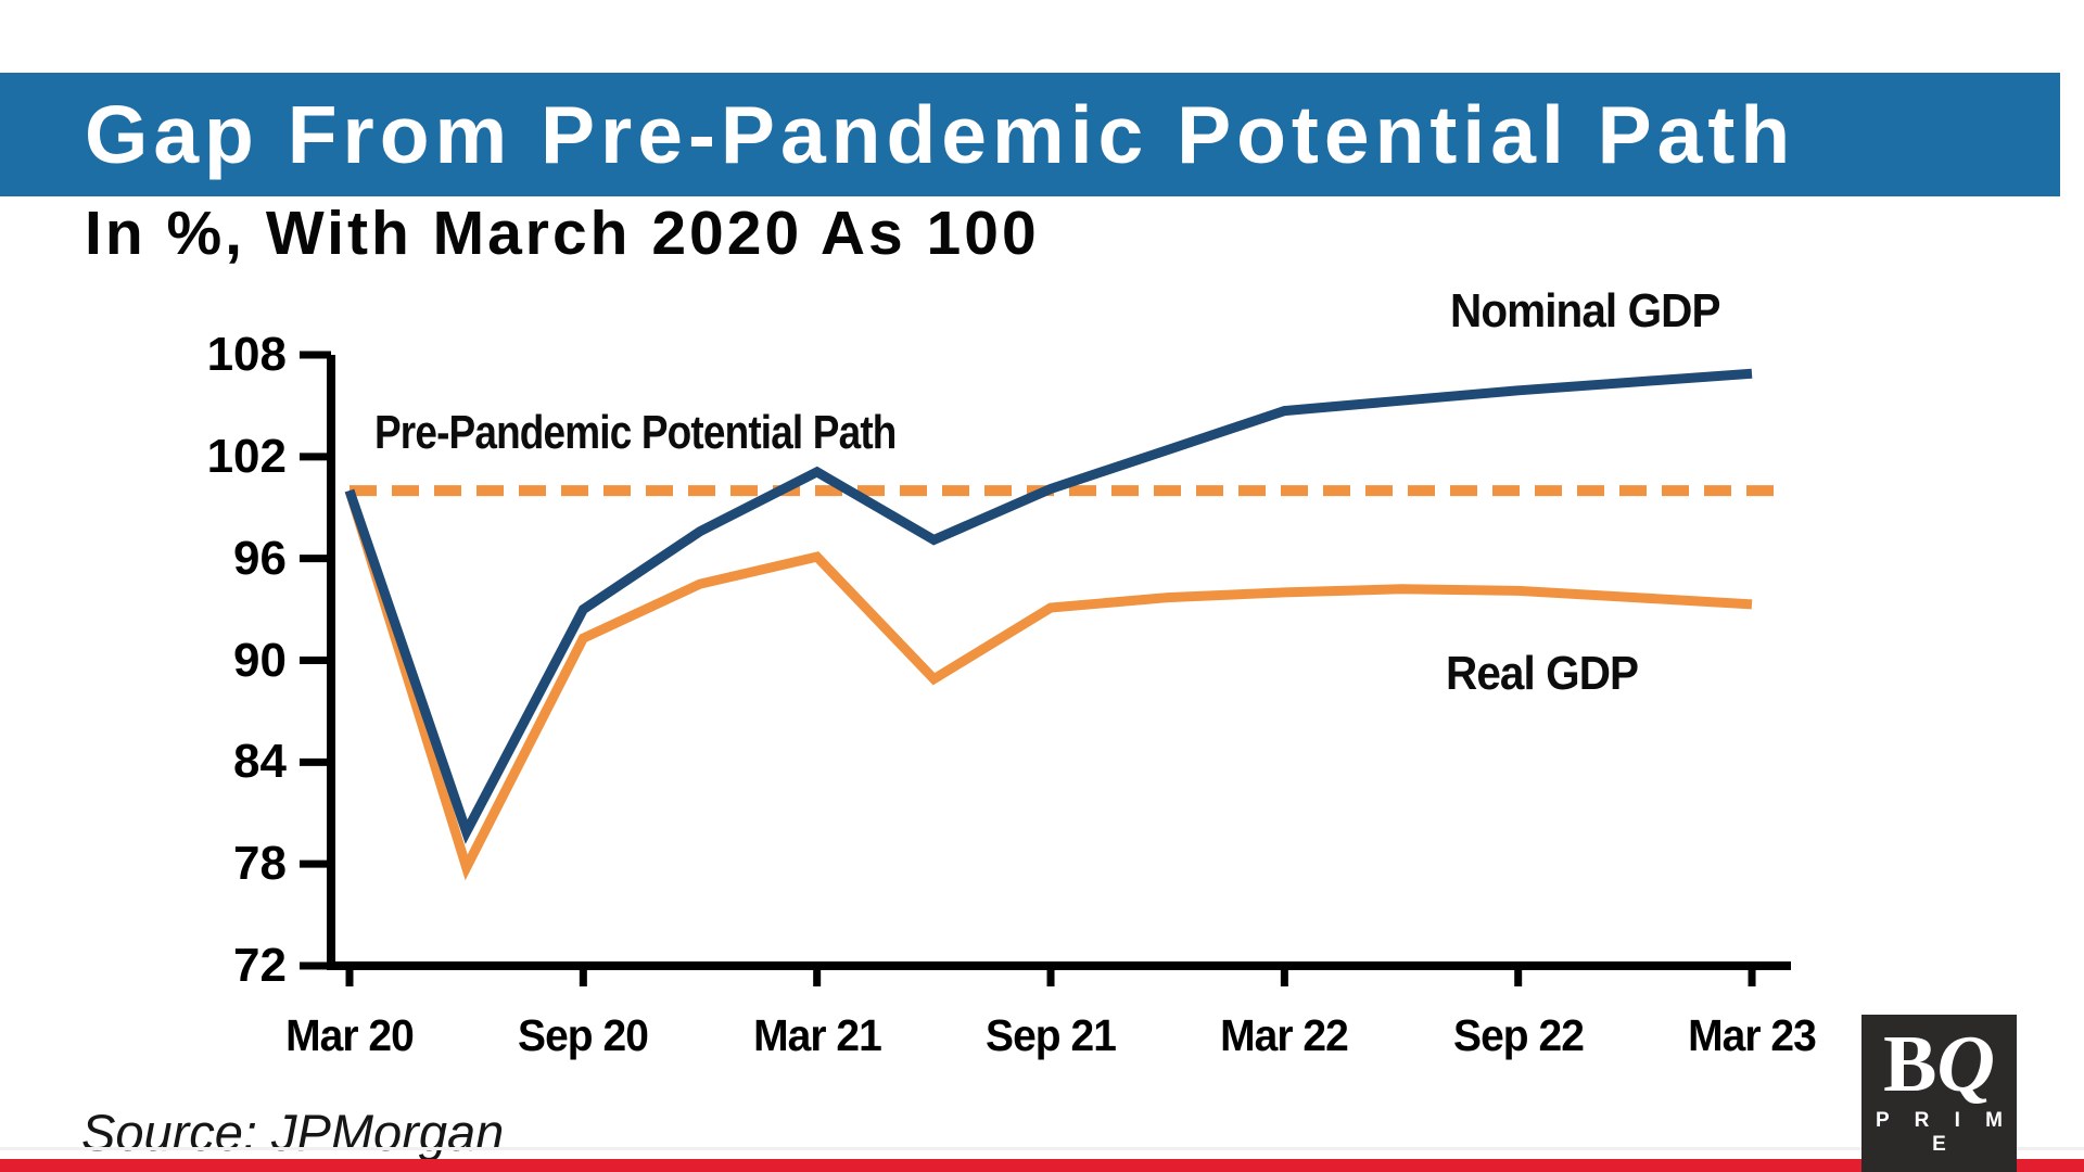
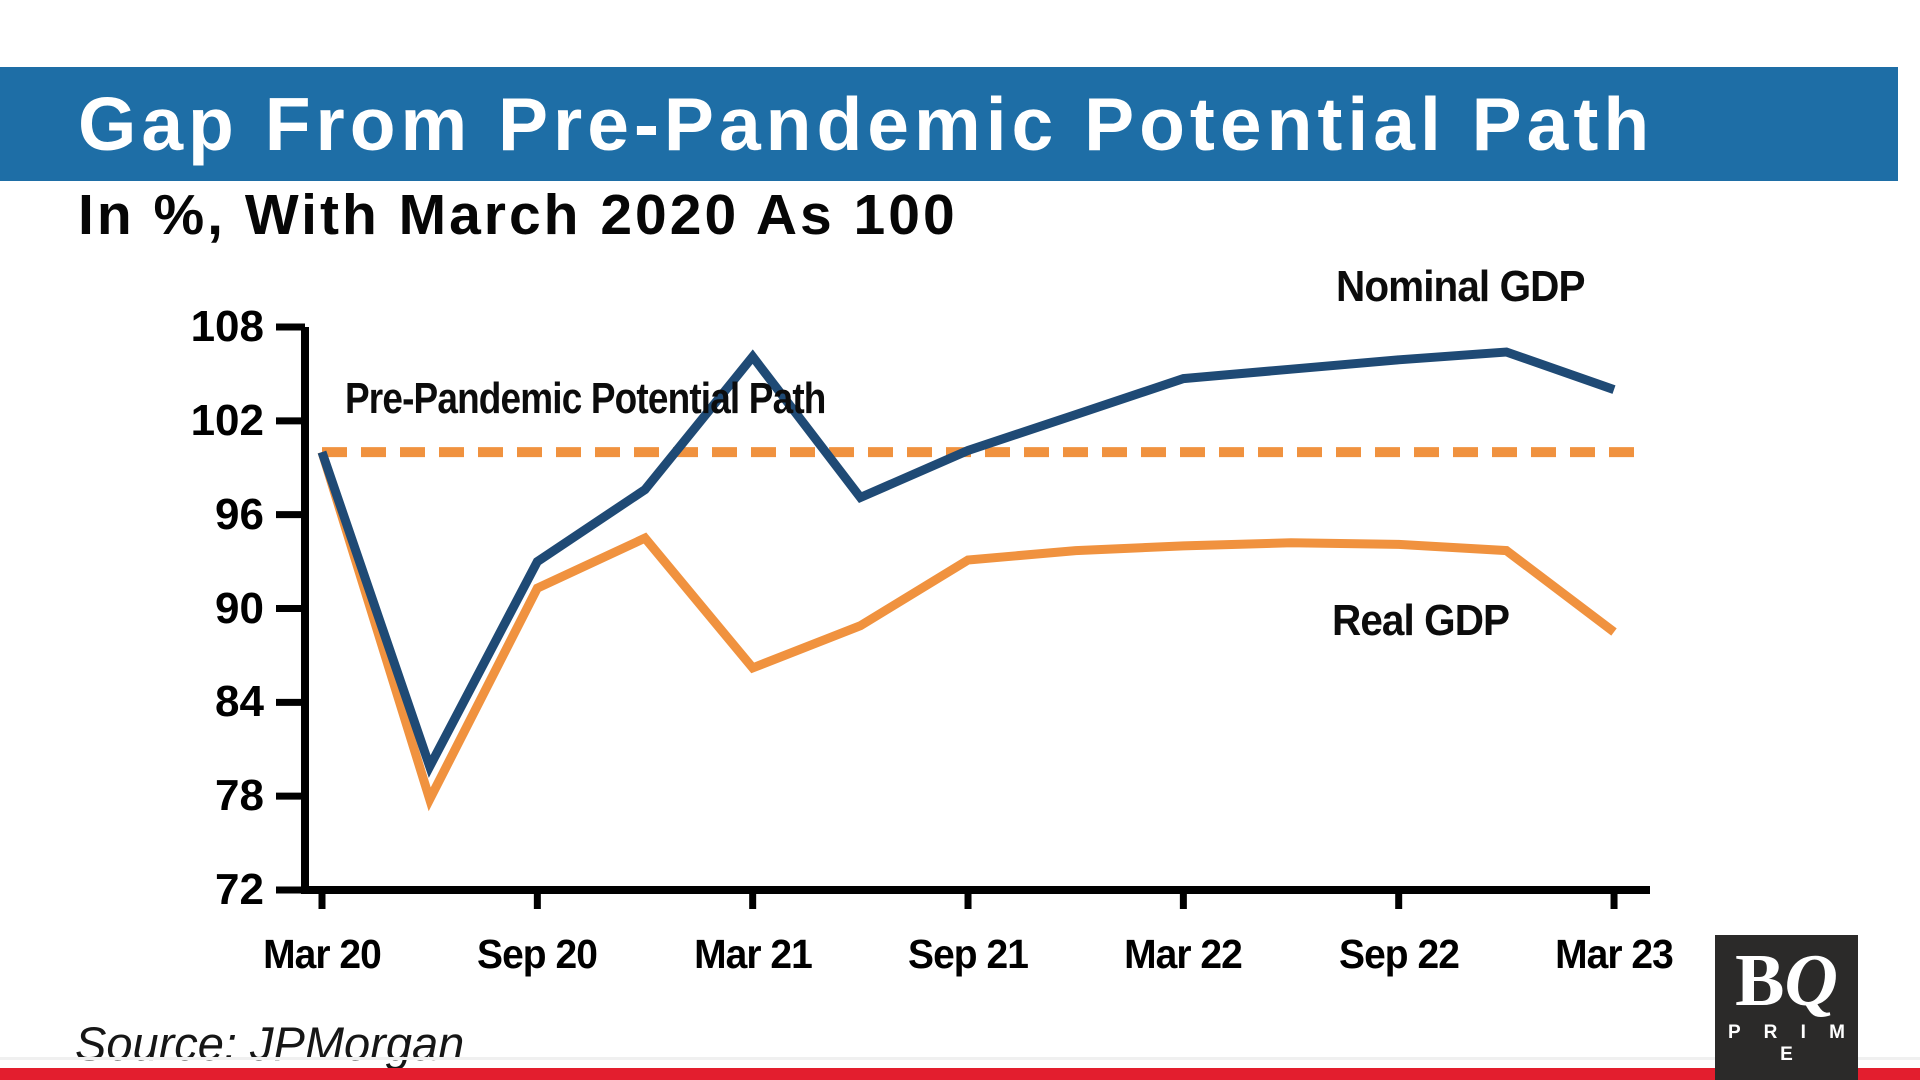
Nominal GDP/Mar 21: 101.1 -> 106.1
Real GDP/Mar 21: 96.1 -> 86.2
Nominal GDP/Mar 23: 106.9 -> 104.0
Real GDP/Mar 23: 93.3 -> 88.5
